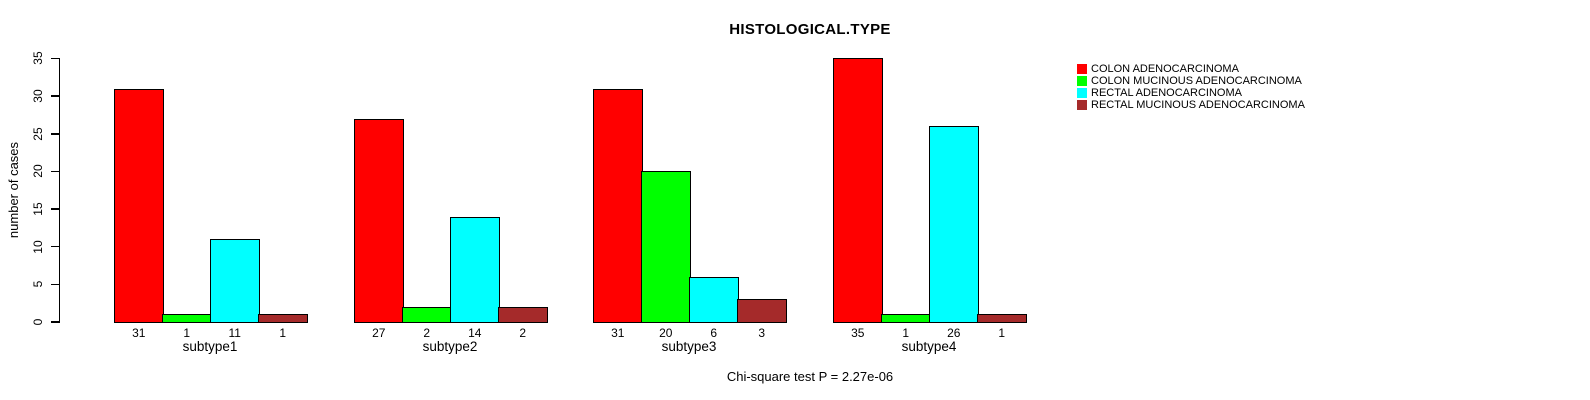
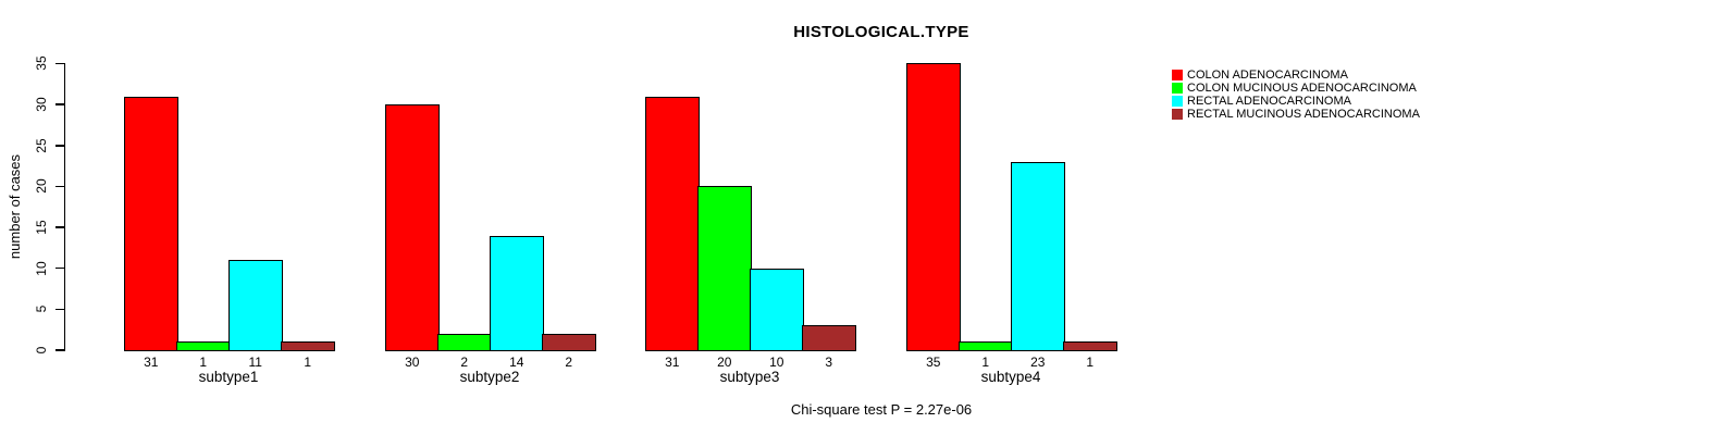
COLON ADENOCARCINOMA/subtype2: 27 -> 30
RECTAL ADENOCARCINOMA/subtype3: 6 -> 10
RECTAL ADENOCARCINOMA/subtype4: 26 -> 23
